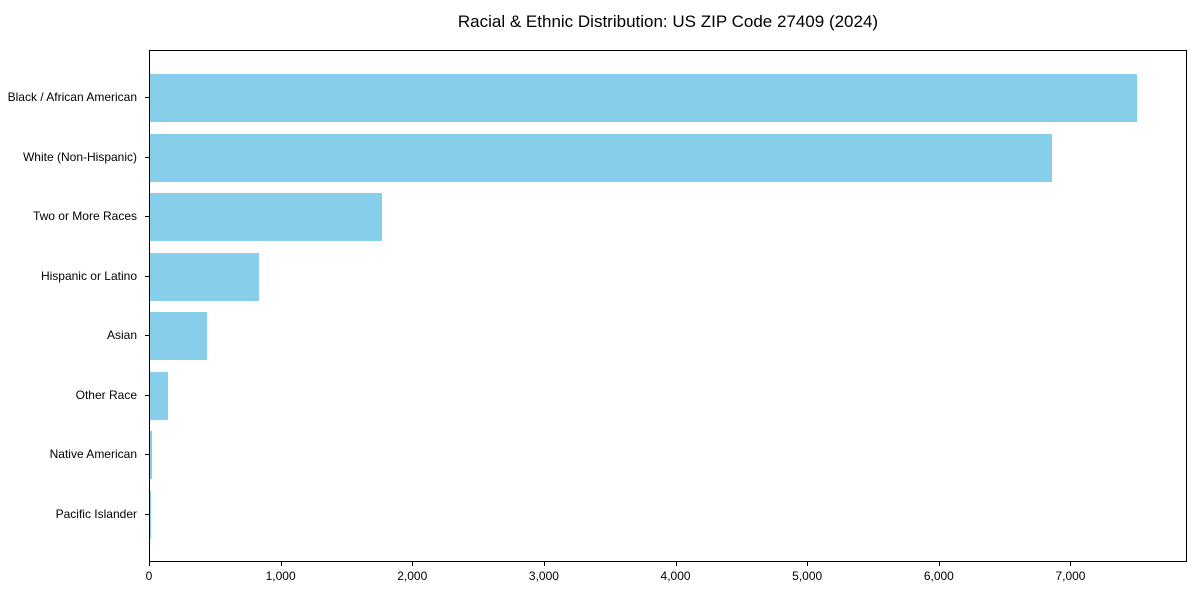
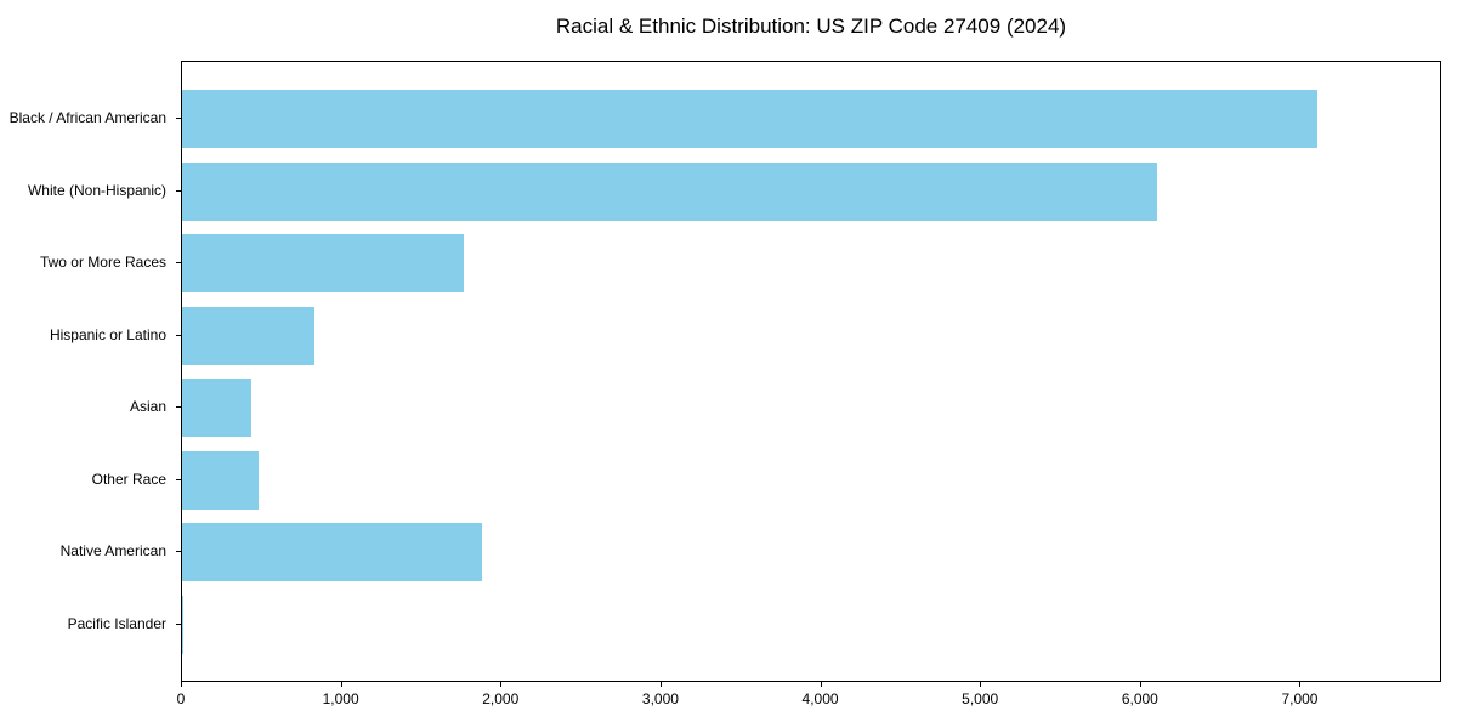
Black / African American: 7500 -> 7100
White (Non-Hispanic): 6850 -> 6100
Other Race: 140 -> 480
Native American: 20 -> 1880
